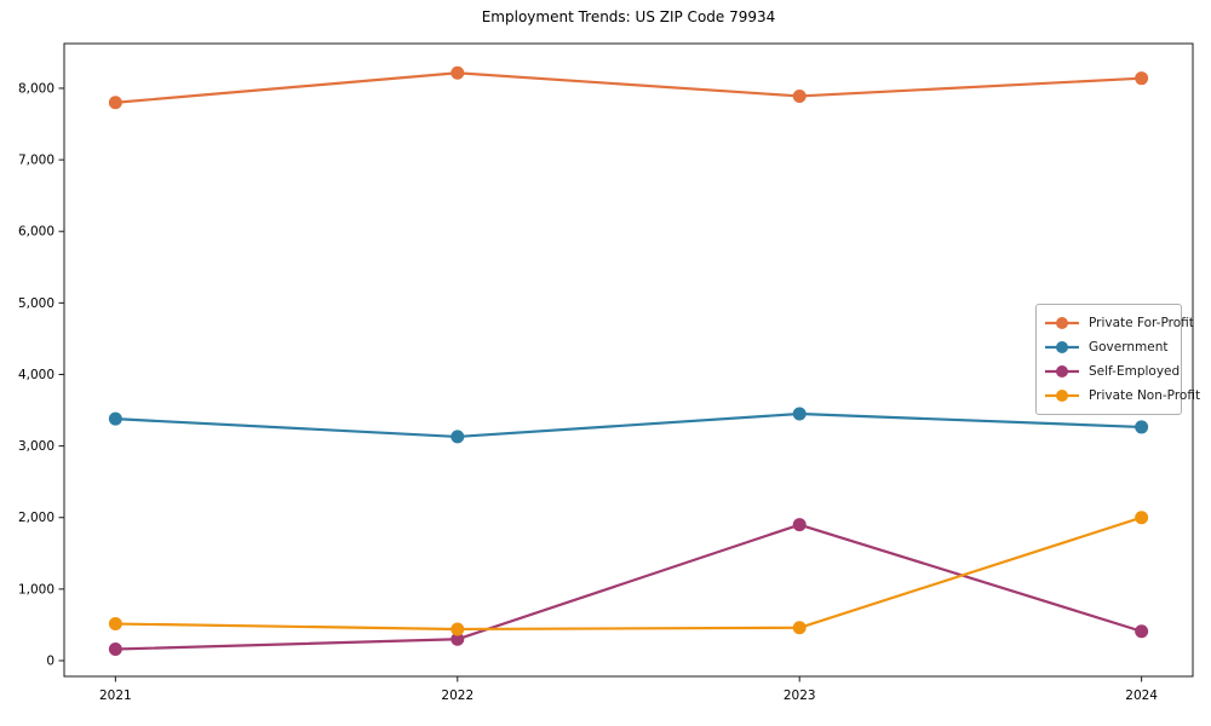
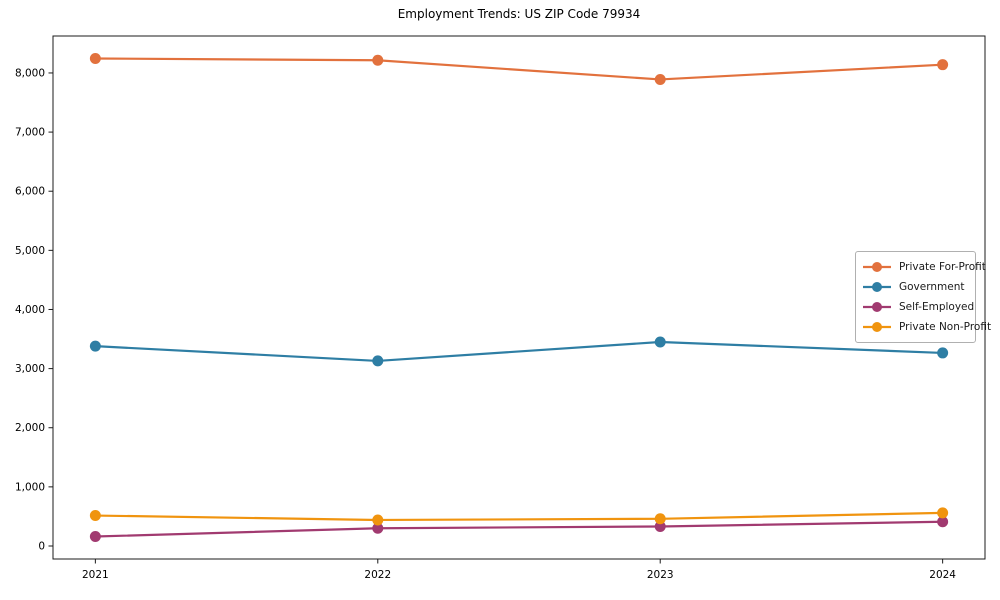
Private For-Profit/2021: 7800 -> 8200
Self-Employed/2023: 1900 -> 300
Private Non-Profit/2024: 2000 -> 600
